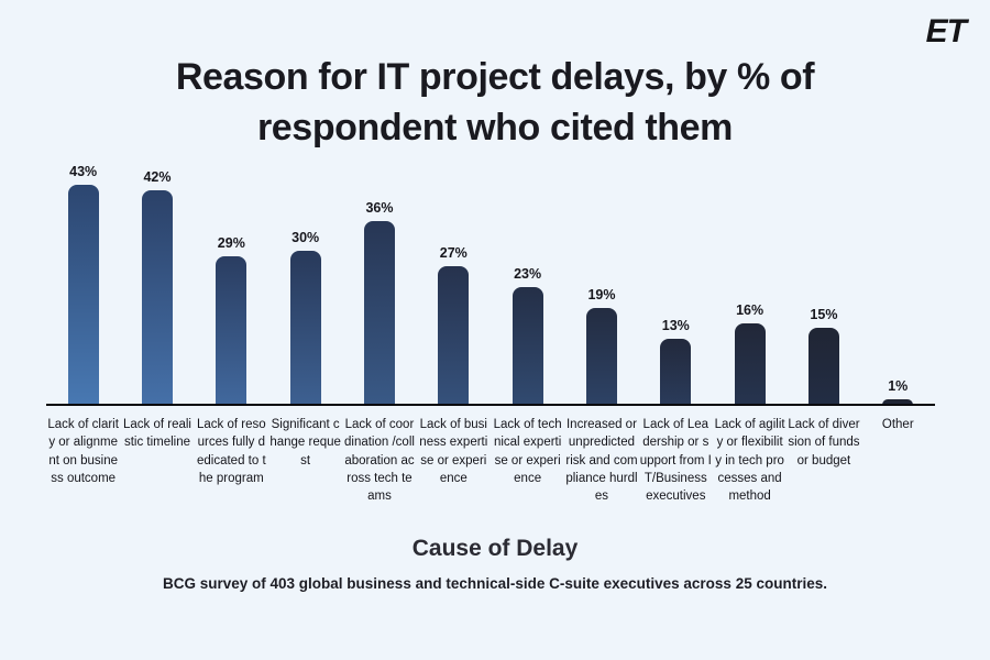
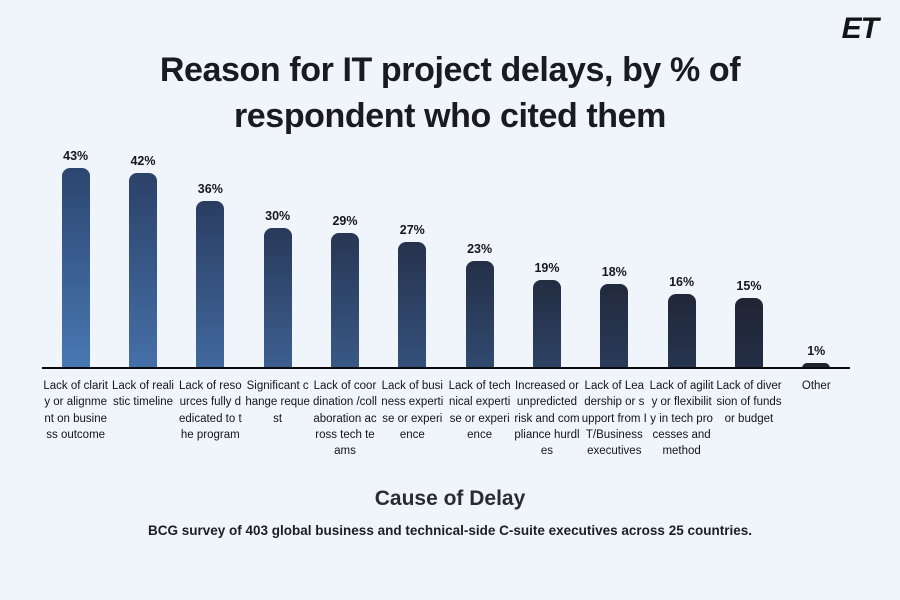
Lack of resources fully dedicated to the program: 29% -> 36%
Lack of coordination /collaboration across tech teams: 36% -> 29%
Lack of Leadership or support from IT/Business executives: 13% -> 18%
